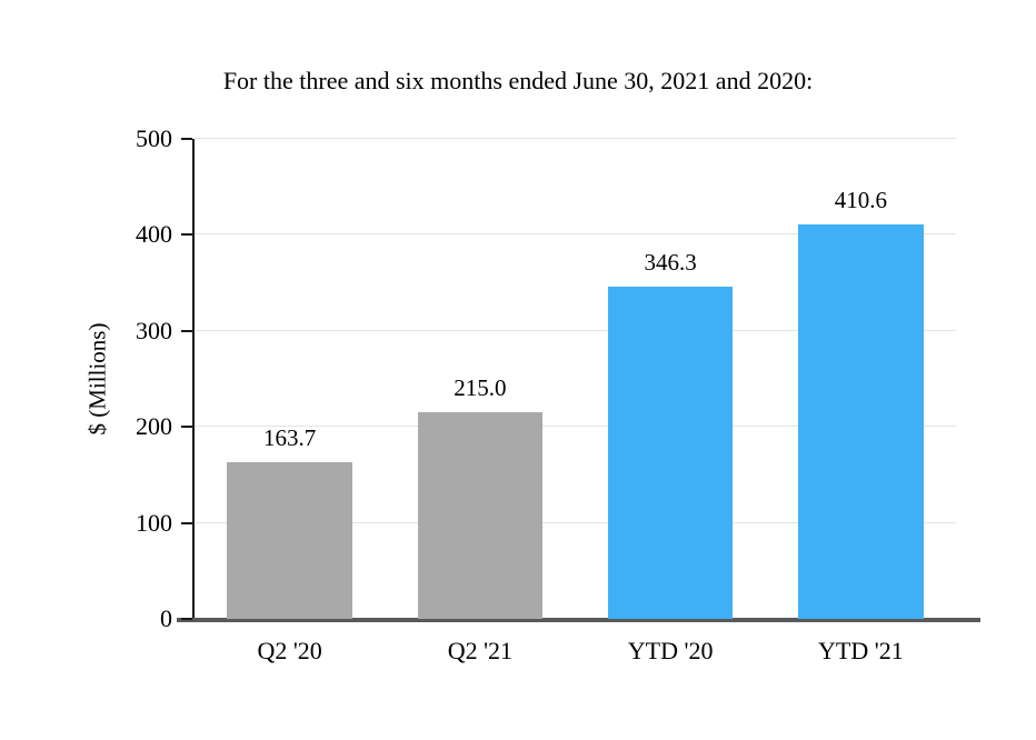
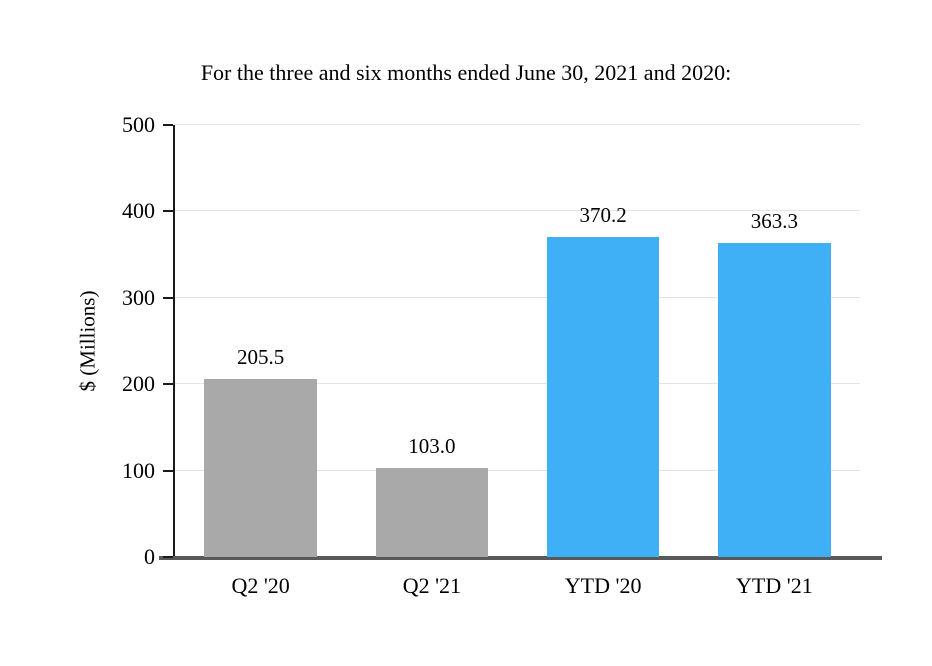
Q2 '20: 163.7 -> 205.5
Q2 '21: 215.0 -> 103.0
YTD '20: 346.3 -> 370.2
YTD '21: 410.6 -> 363.3
